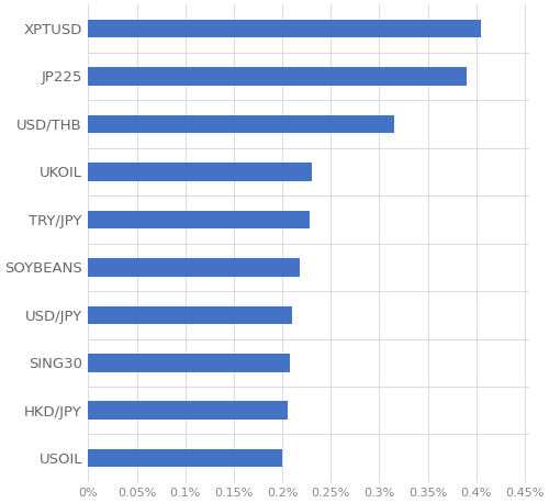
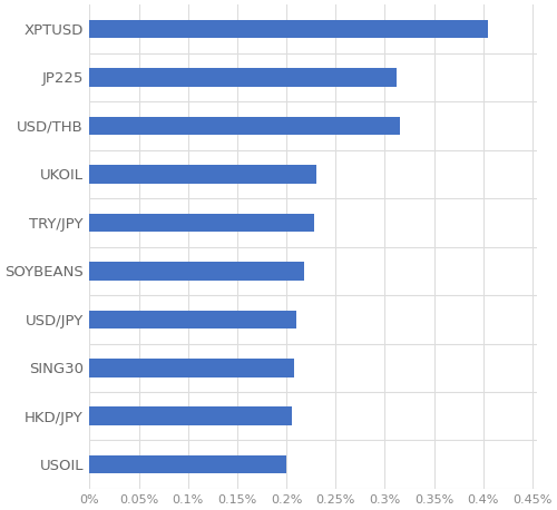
JP225: 0.390% -> 0.312%
